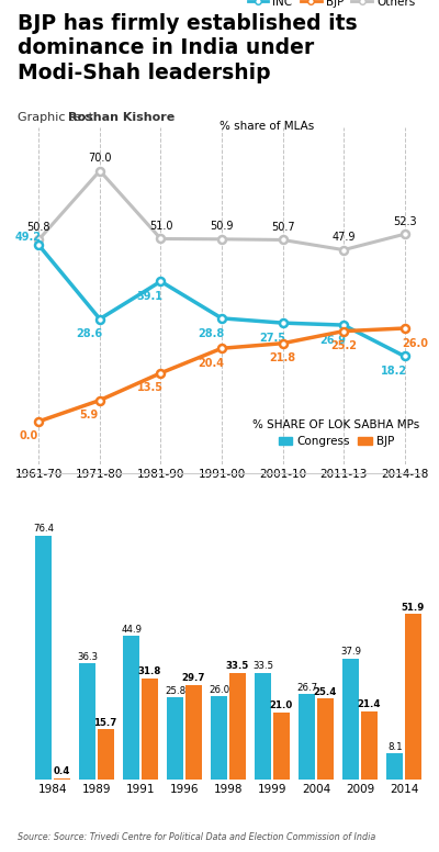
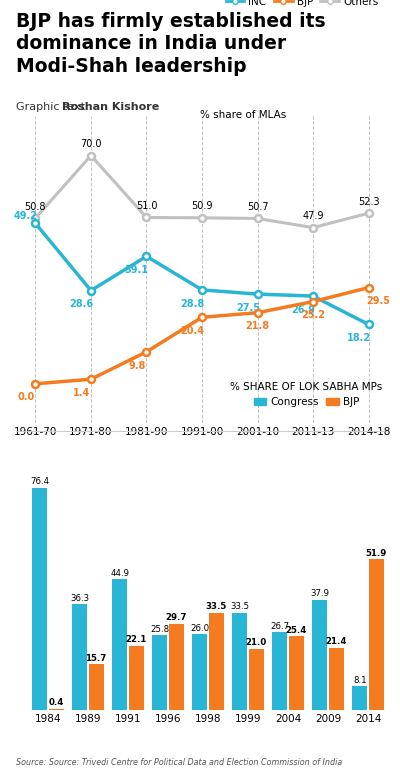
BJP/1971-80: 5.9 -> 1.4
BJP/1981-90: 13.5 -> 9.8
BJP/2014-18: 26.0 -> 29.5
BJP/1991: 31.8 -> 22.1
